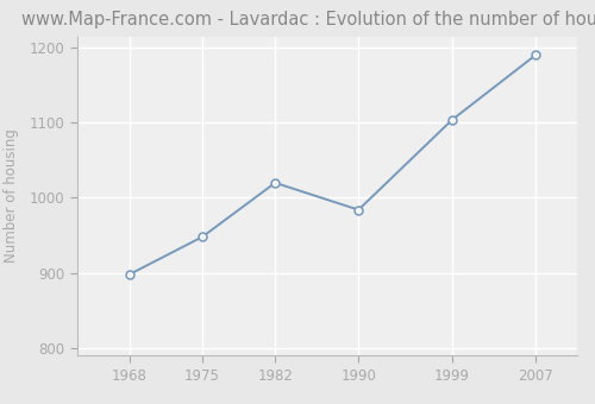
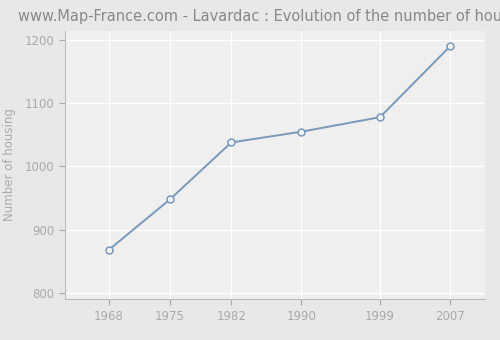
1968: 898 -> 868
1982: 1020 -> 1038
1990: 984 -> 1055
1999: 1104 -> 1078
